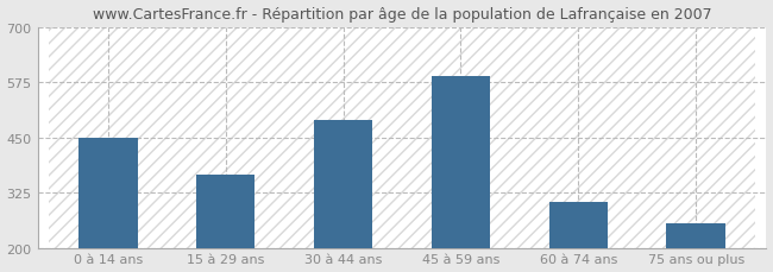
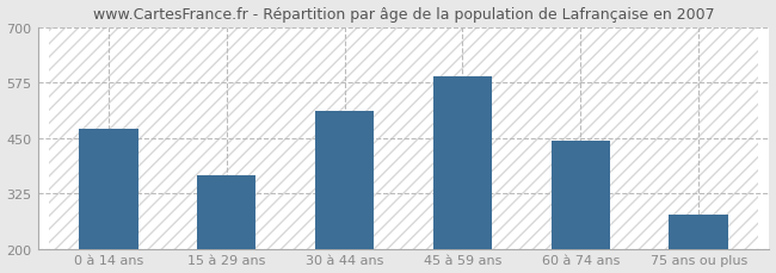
0 à 14 ans: 450 -> 470
30 à 44 ans: 490 -> 510
60 à 74 ans: 305 -> 445
75 ans ou plus: 255 -> 278
